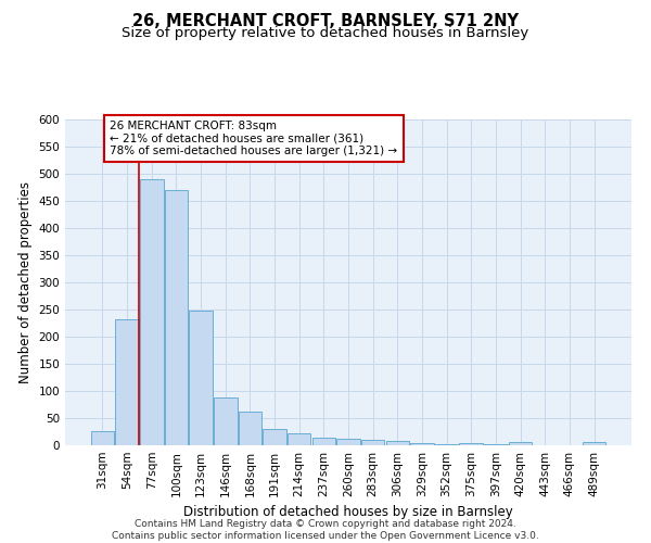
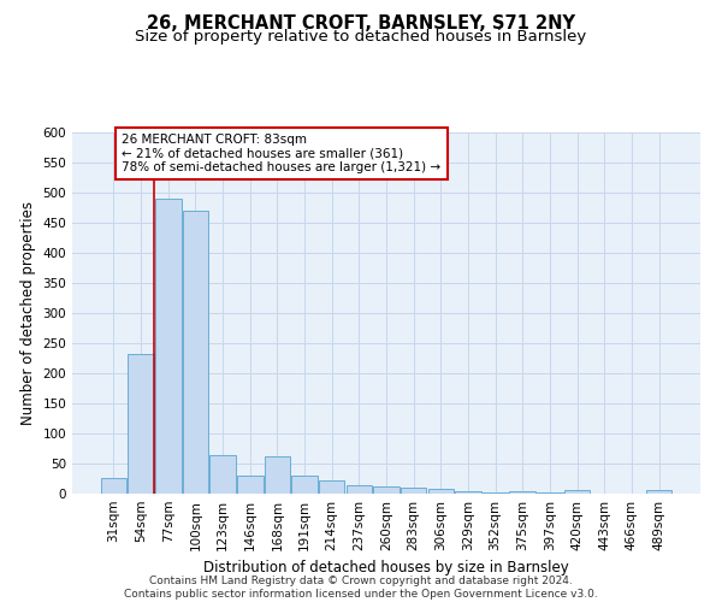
123sqm: 249 -> 64
146sqm: 88 -> 30
